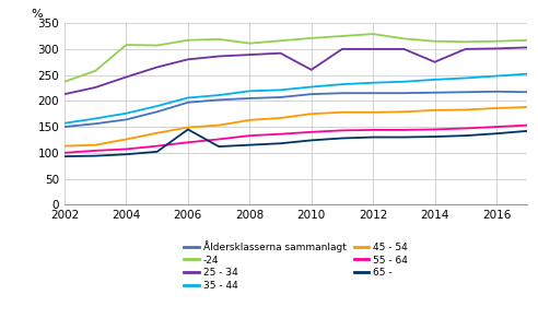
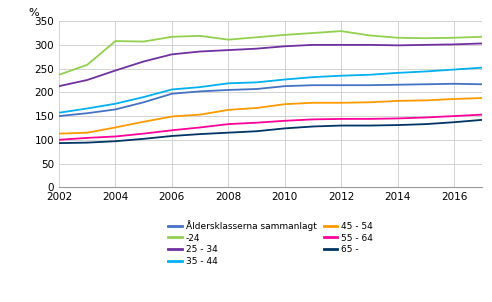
65 -/2006: 145 -> 108
25 - 34/2010: 260 -> 297
25 - 34/2014: 275 -> 299
